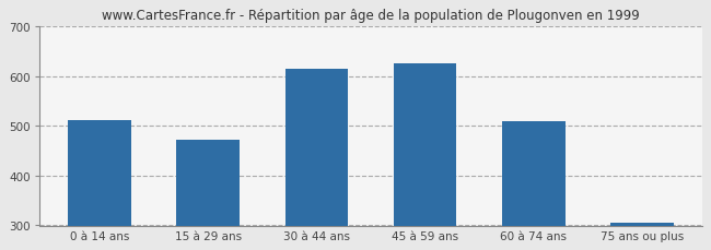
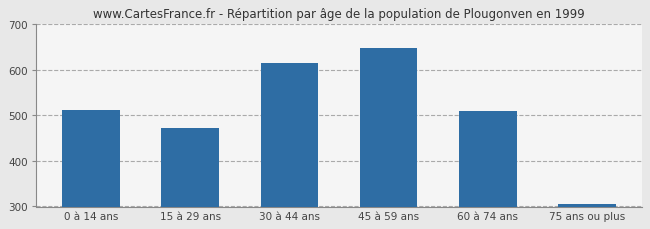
45 à 59 ans: 625 -> 648
